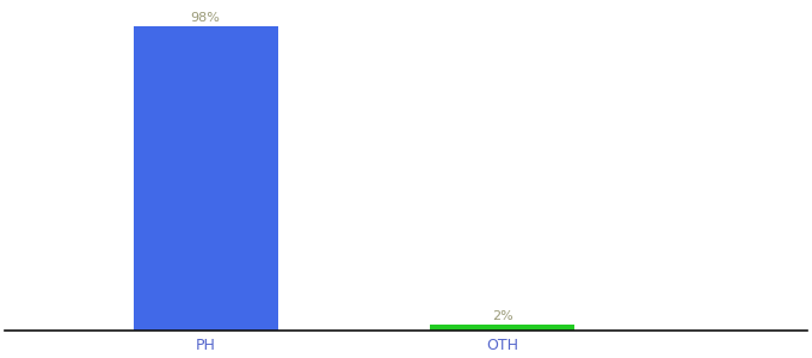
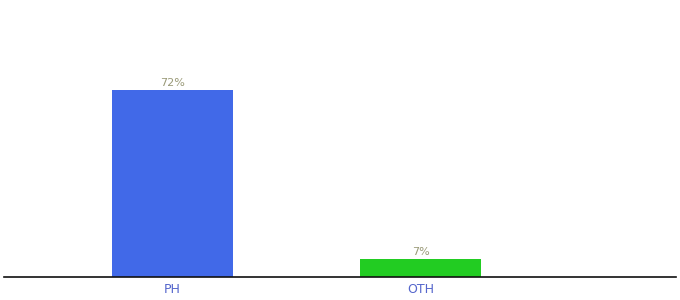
PH: 98% -> 72%
OTH: 2% -> 7%
